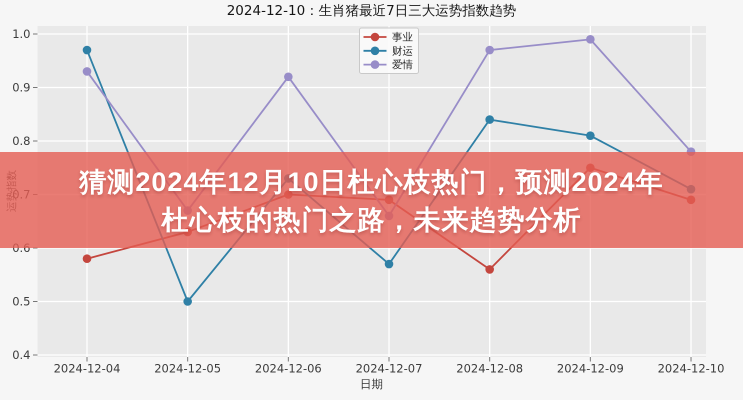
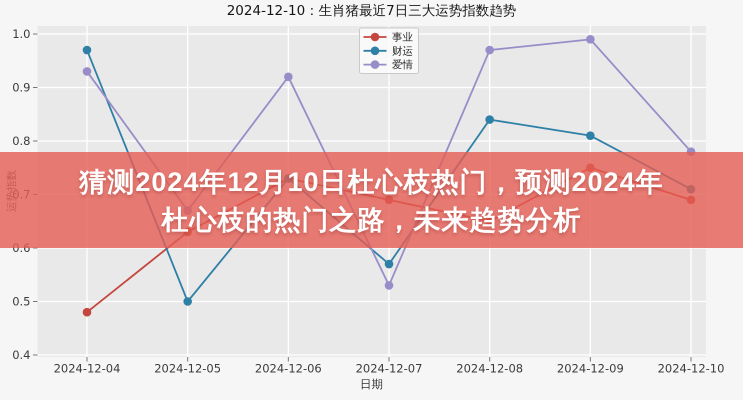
事业/2024-12-04: 0.58 -> 0.48
事业/2024-12-06: 0.70 -> 0.73
爱情/2024-12-07: 0.66 -> 0.53
事业/2024-12-08: 0.56 -> 0.65
